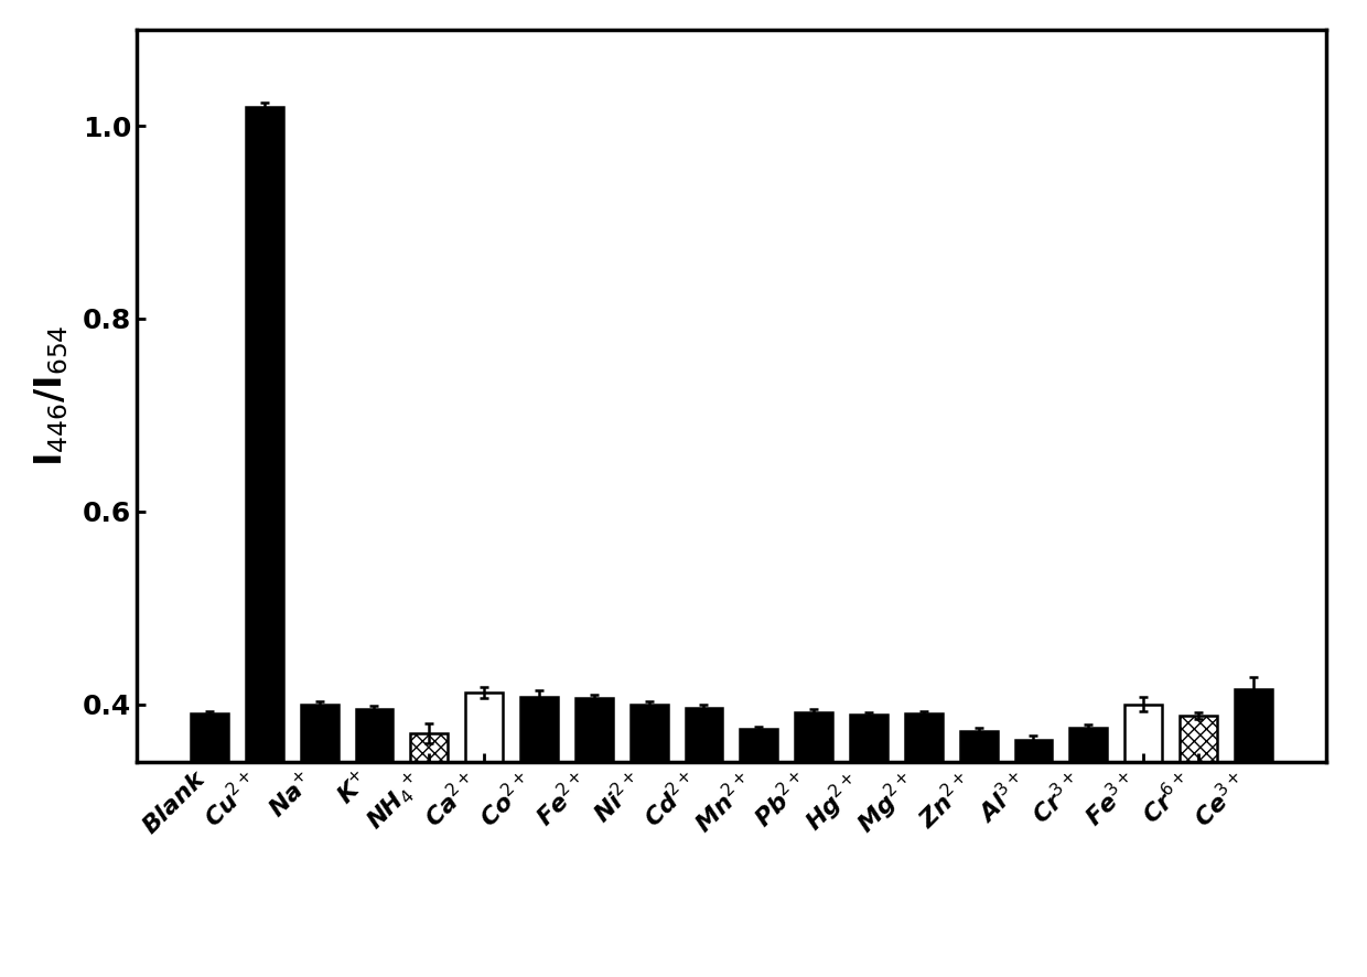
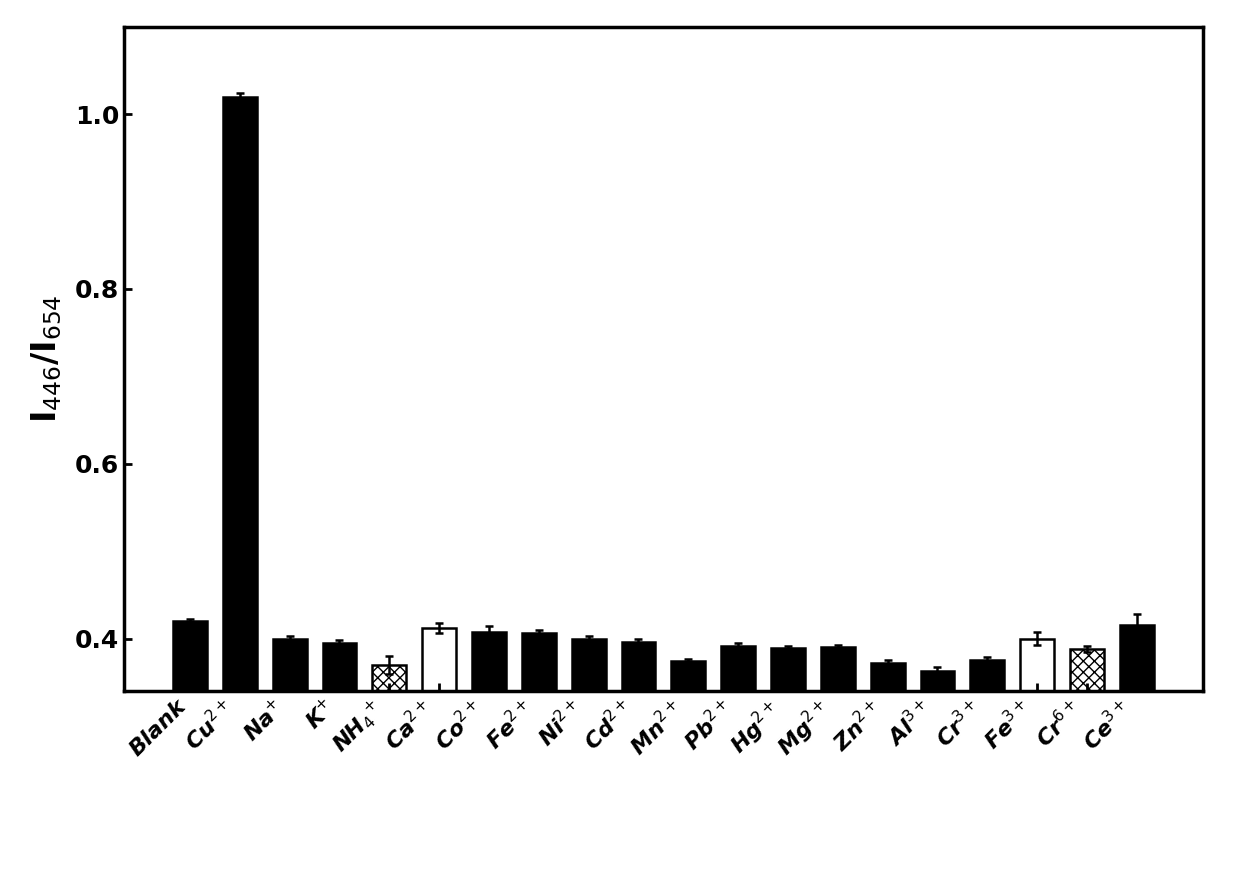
Blank: 0.390 -> 0.420
